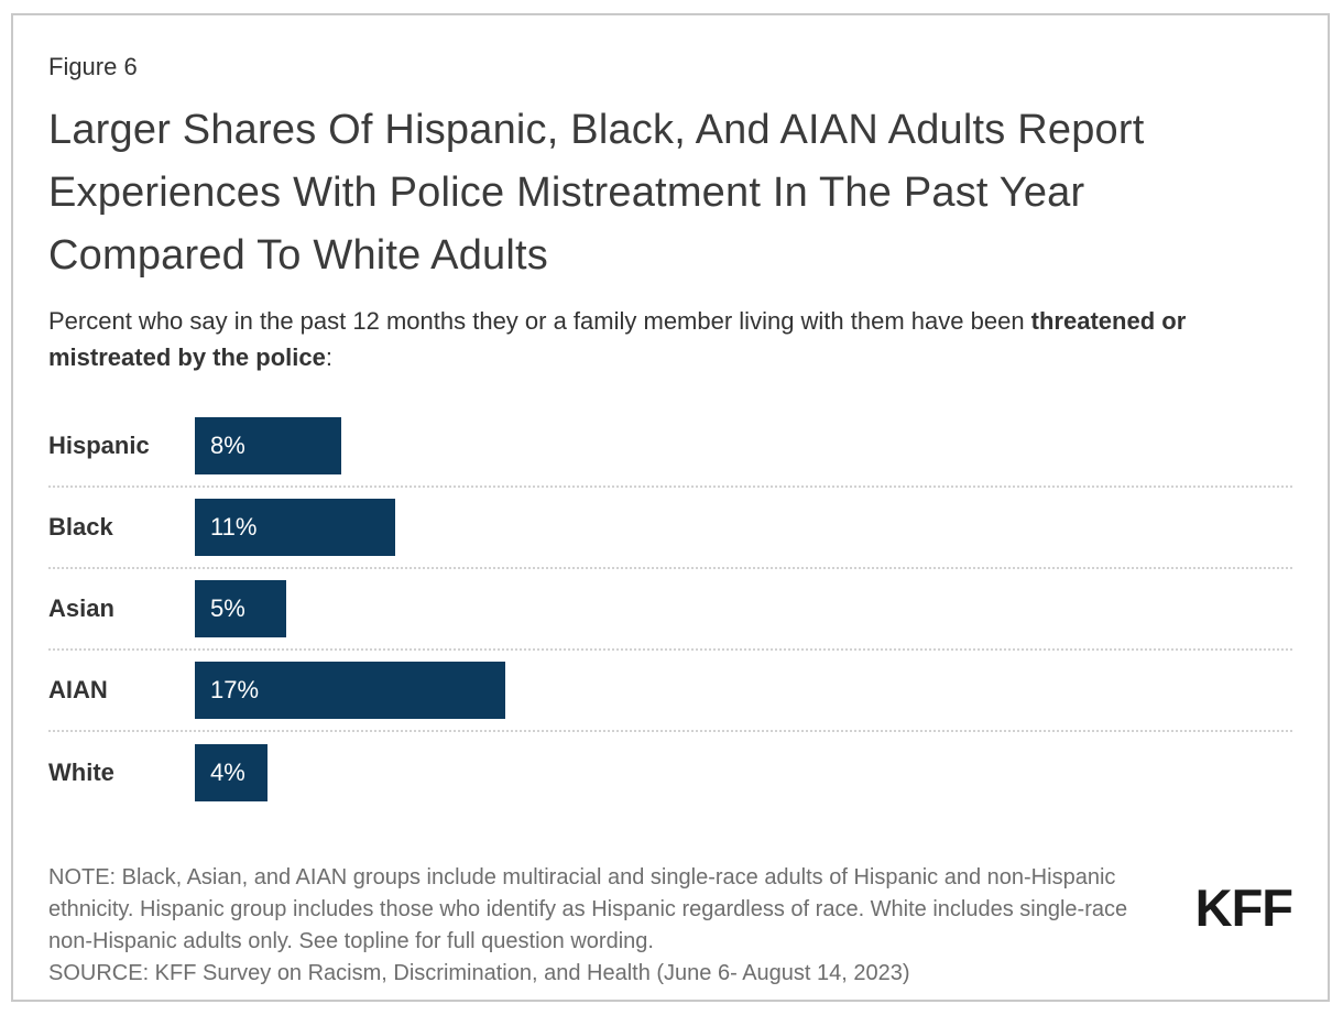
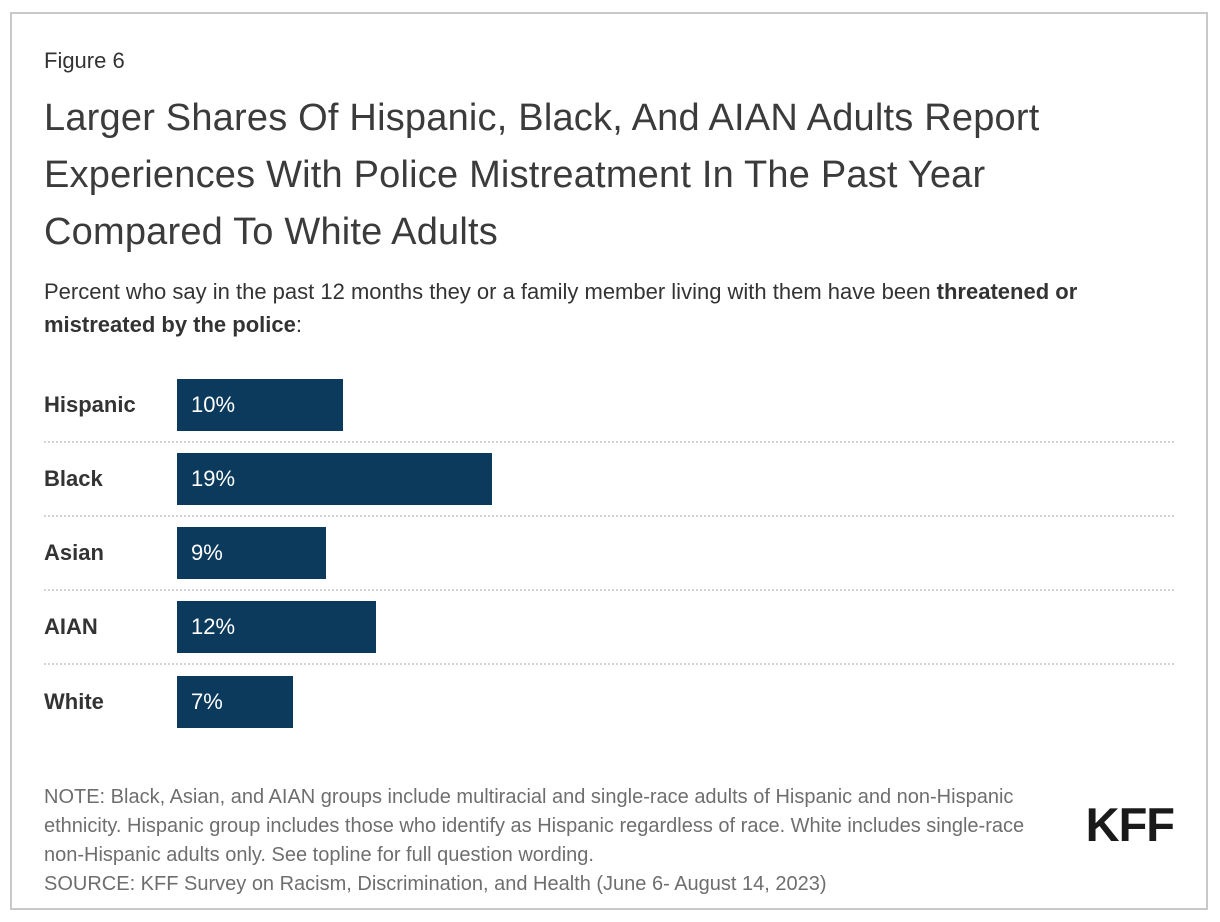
Hispanic: 8% -> 10%
Black: 11% -> 19%
Asian: 5% -> 9%
AIAN: 17% -> 12%
White: 4% -> 7%
